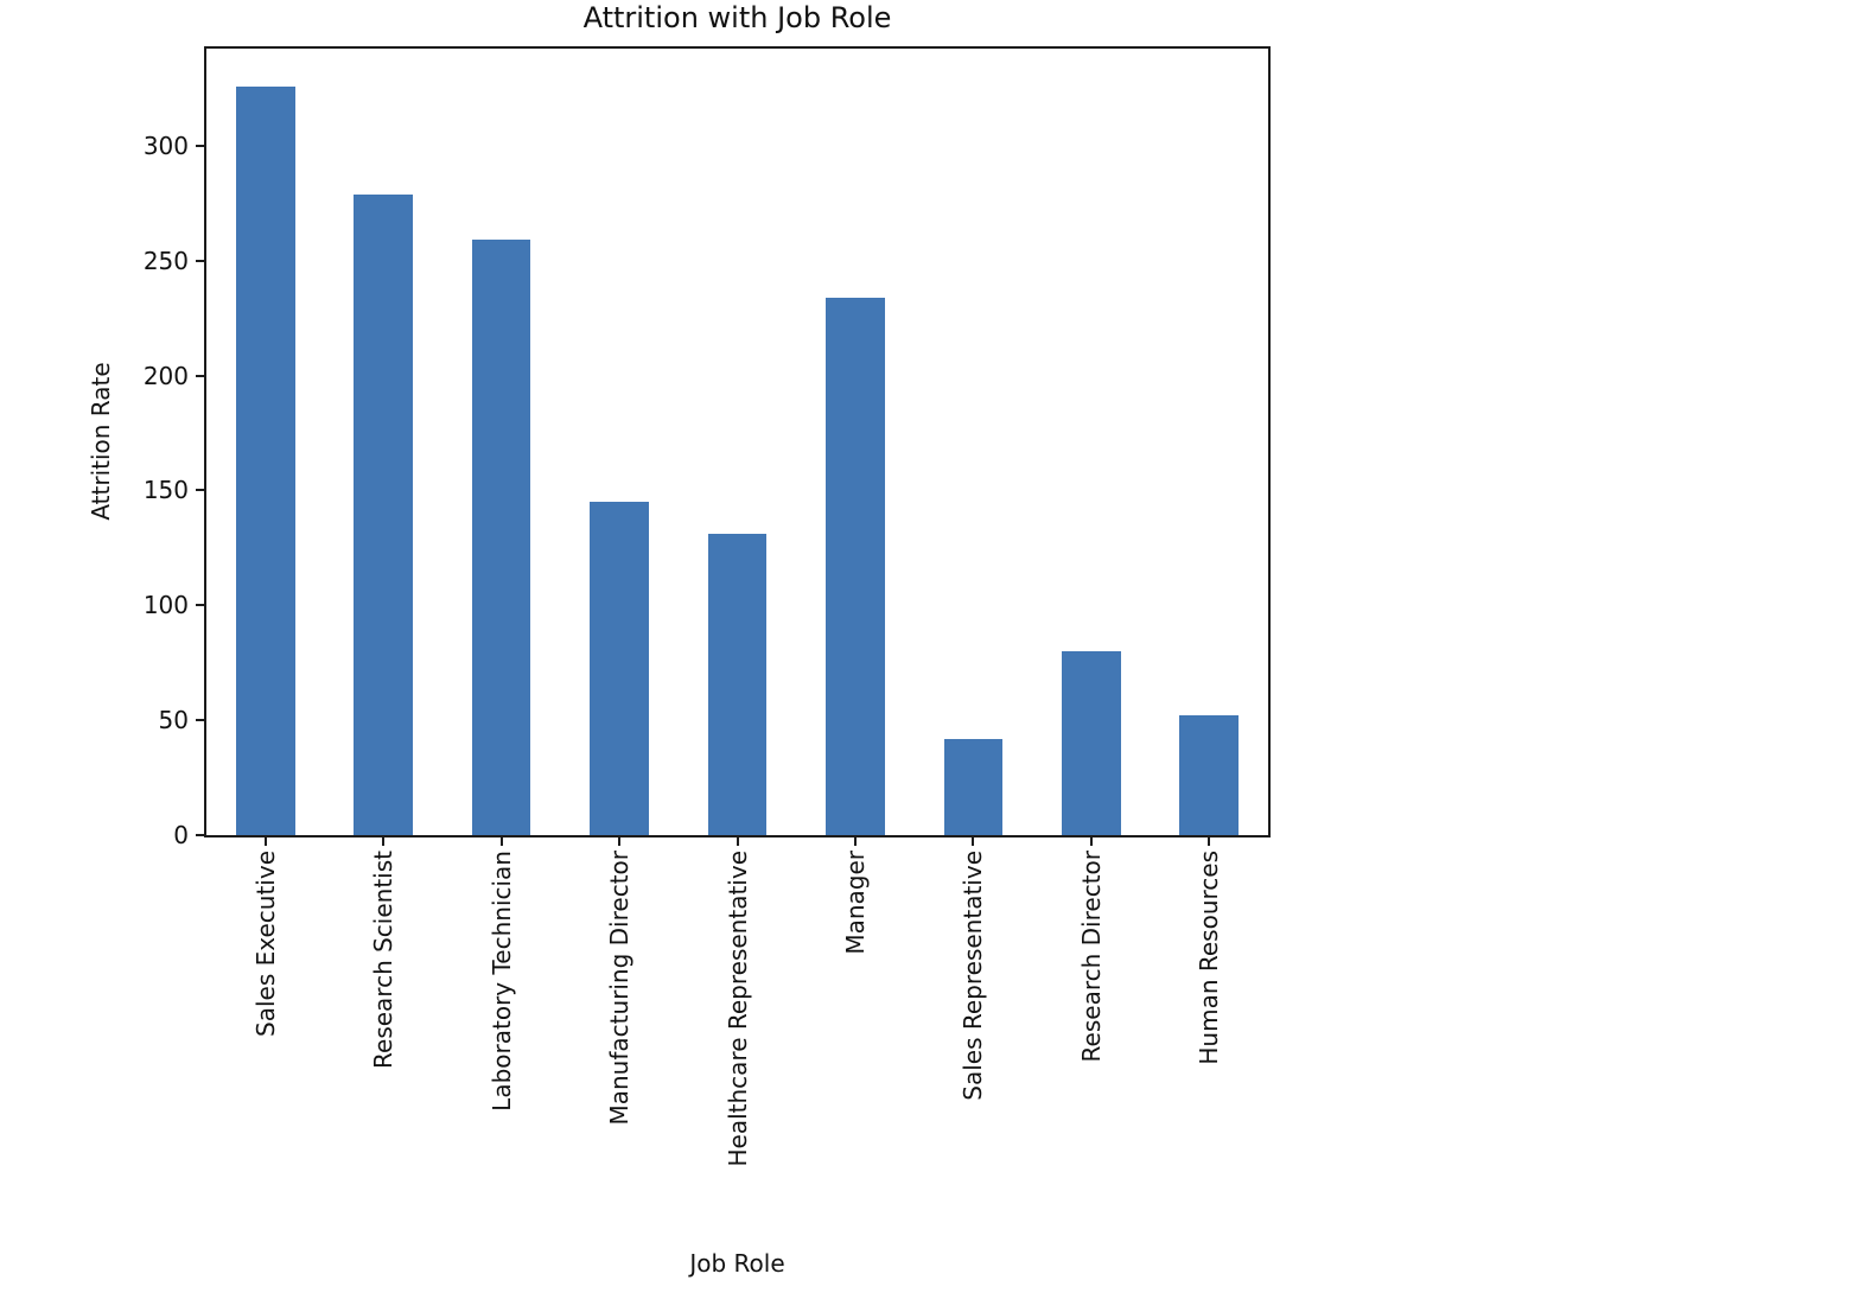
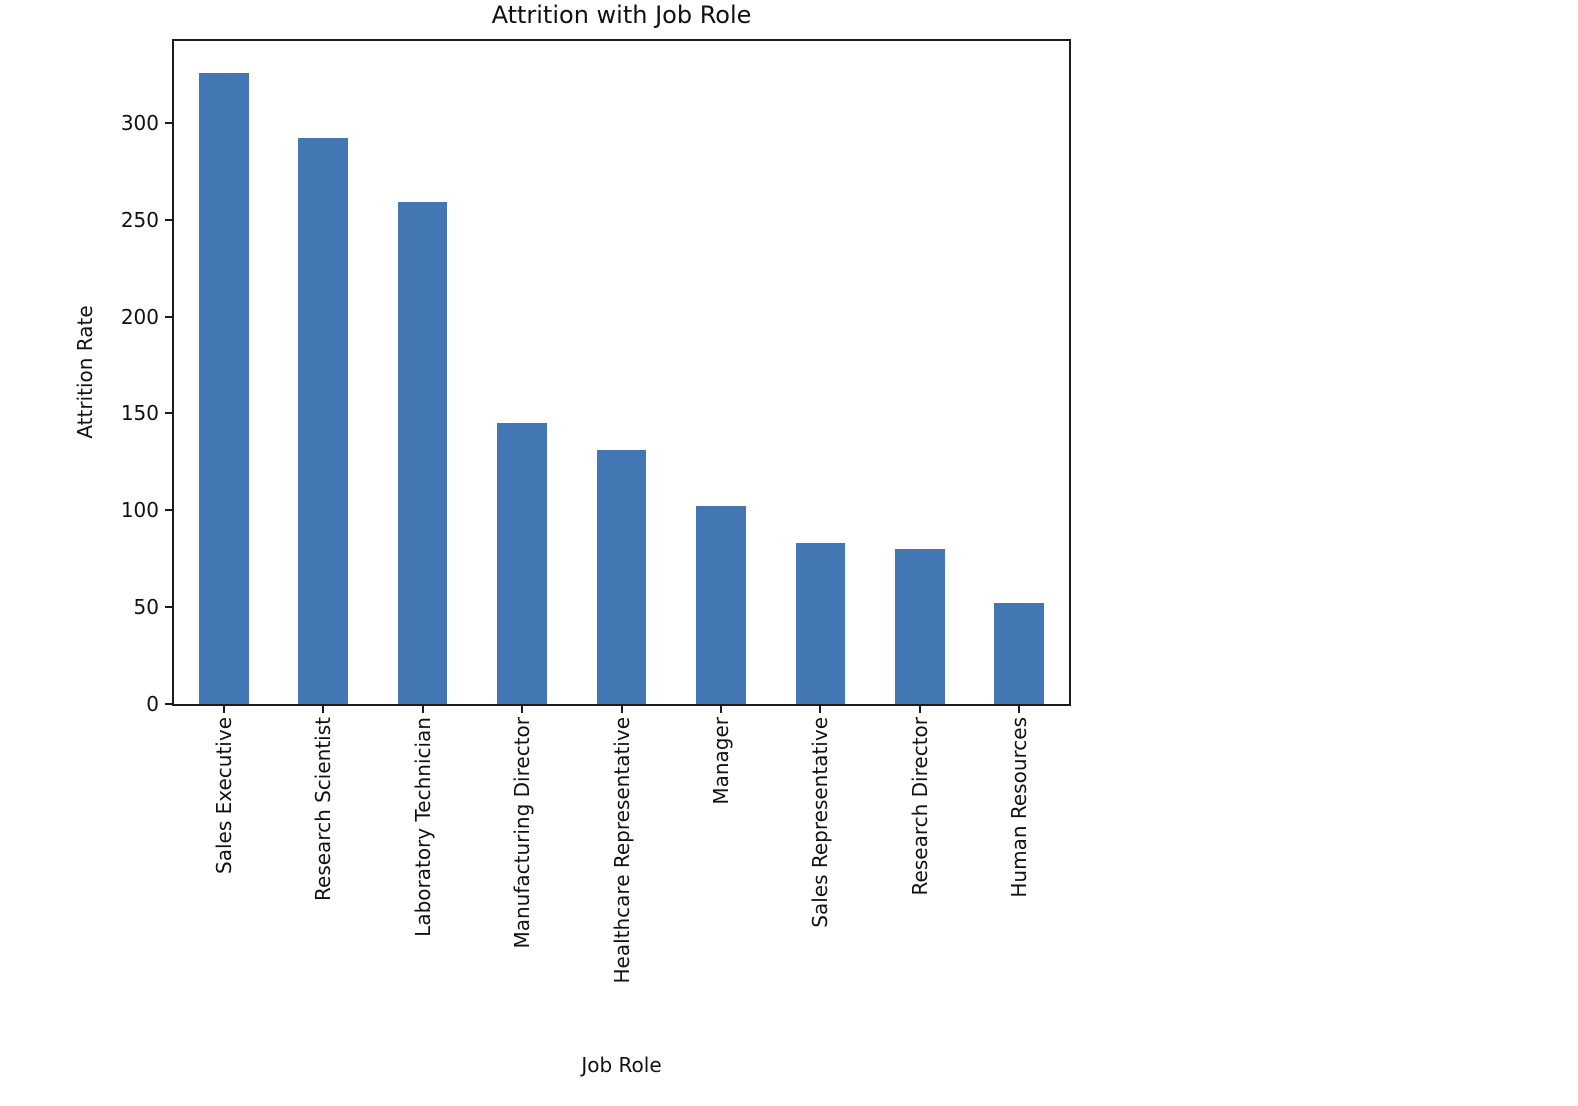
Research Scientist: 279 -> 292
Manager: 234 -> 102
Sales Representative: 42 -> 83
